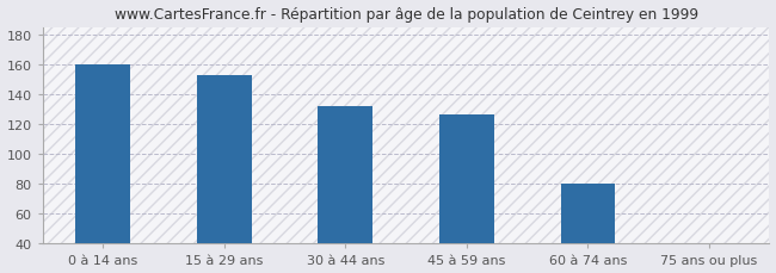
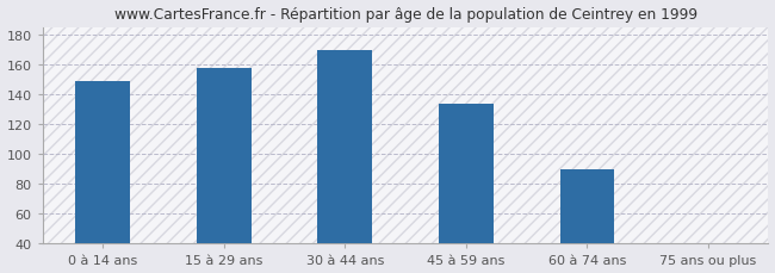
0 à 14 ans: 160 -> 149
15 à 29 ans: 153 -> 158
30 à 44 ans: 132 -> 170
45 à 59 ans: 127 -> 134
60 à 74 ans: 80 -> 90
